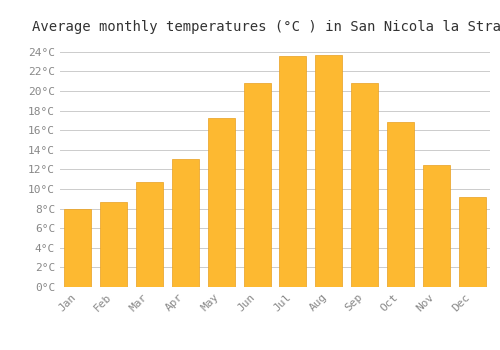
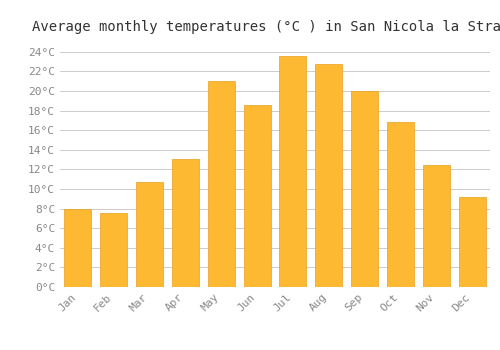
Feb: 8.7°C -> 7.6°C
May: 17.2°C -> 21.0°C
Jun: 20.8°C -> 18.6°C
Aug: 23.7°C -> 22.8°C
Sep: 20.8°C -> 20.0°C
